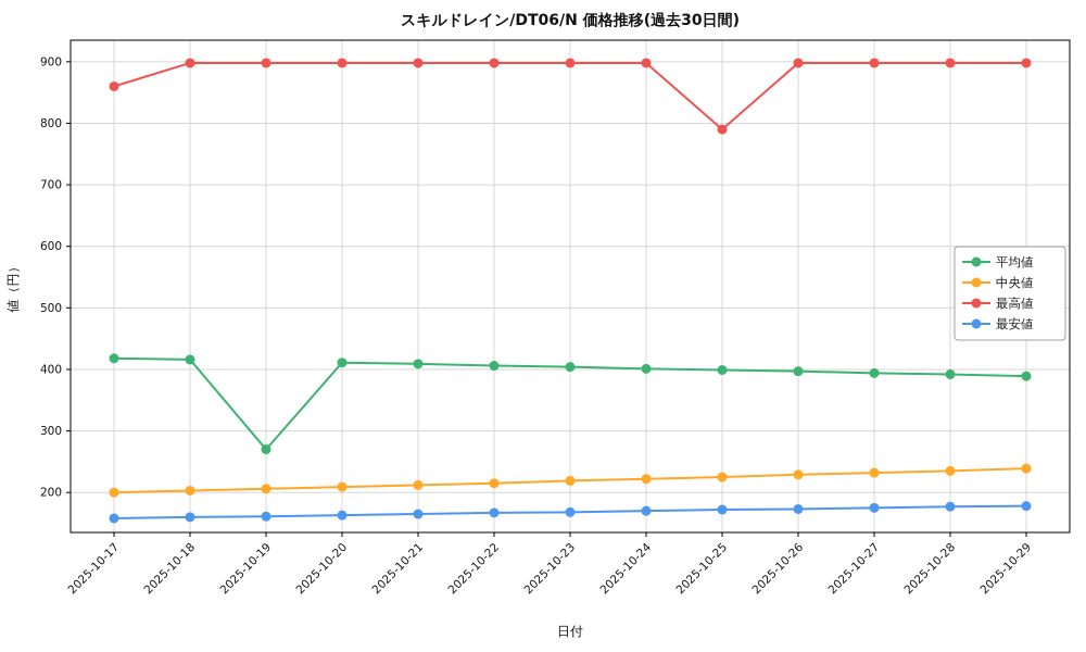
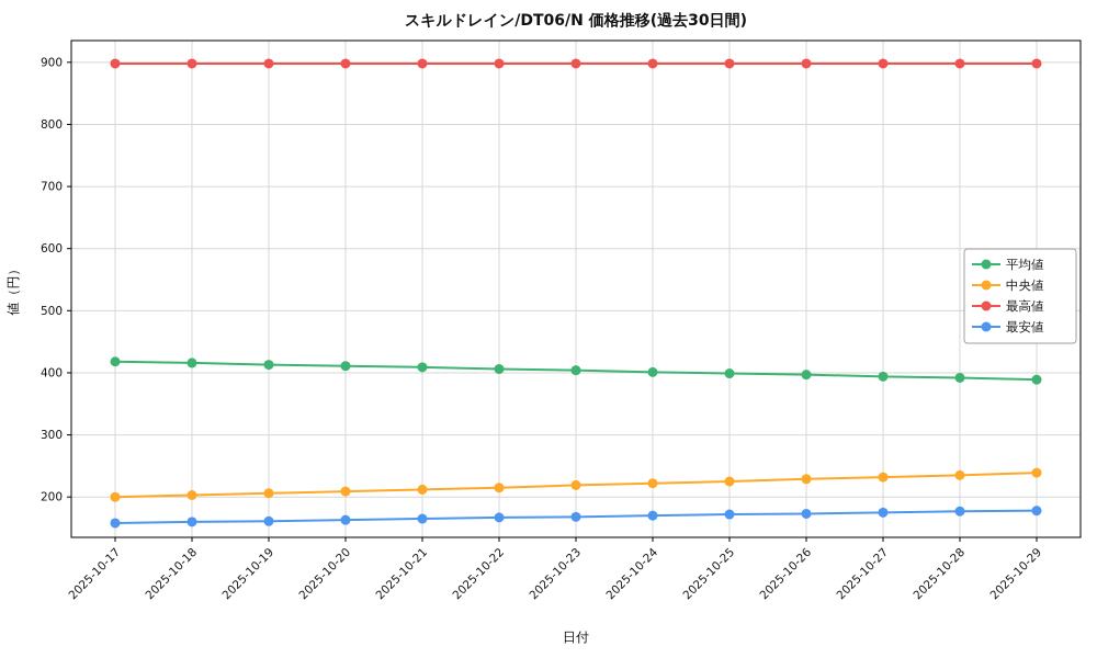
最高値/2025-10-17: 860 -> 900
平均値/2025-10-19: 270 -> 410
最高値/2025-10-25: 790 -> 900
